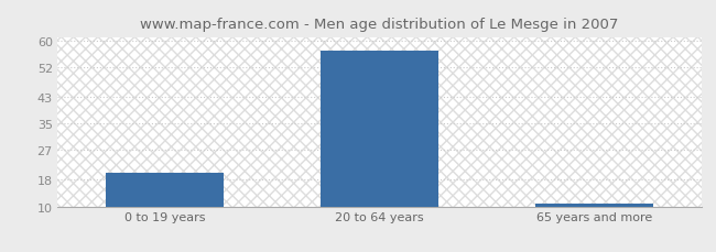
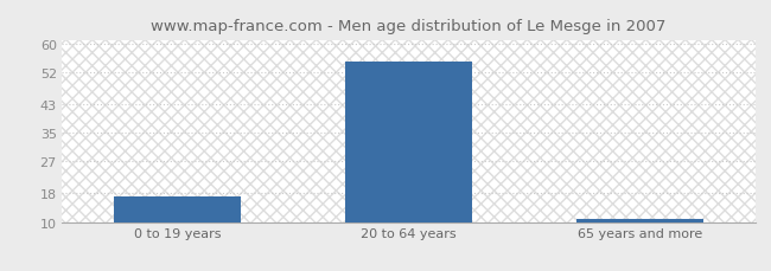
0 to 19 years: 20 -> 17
20 to 64 years: 57 -> 55
